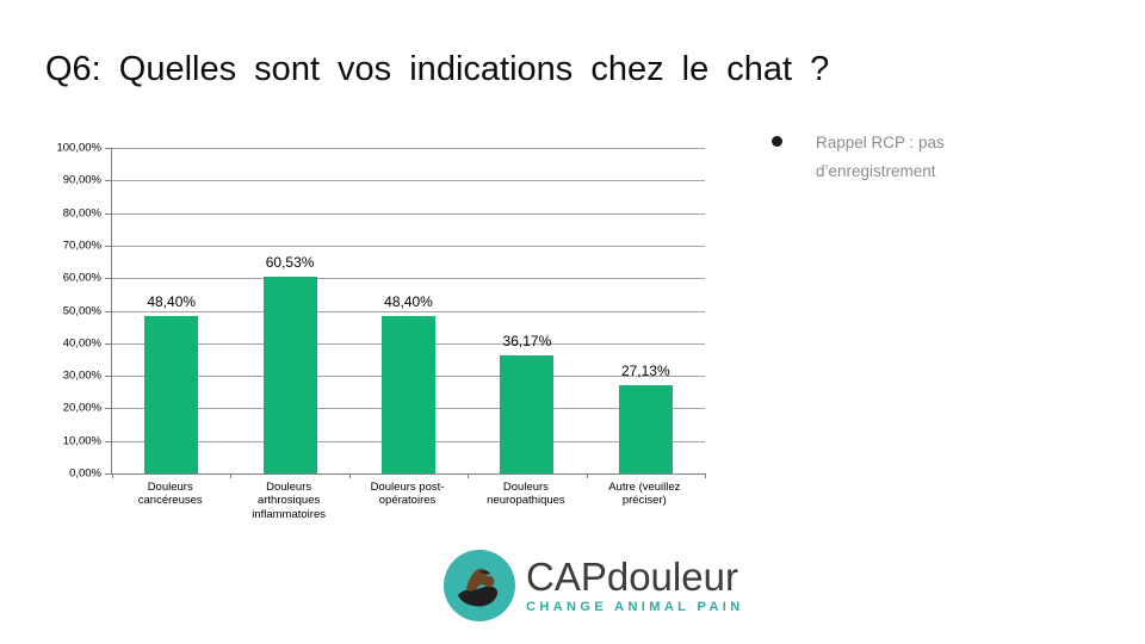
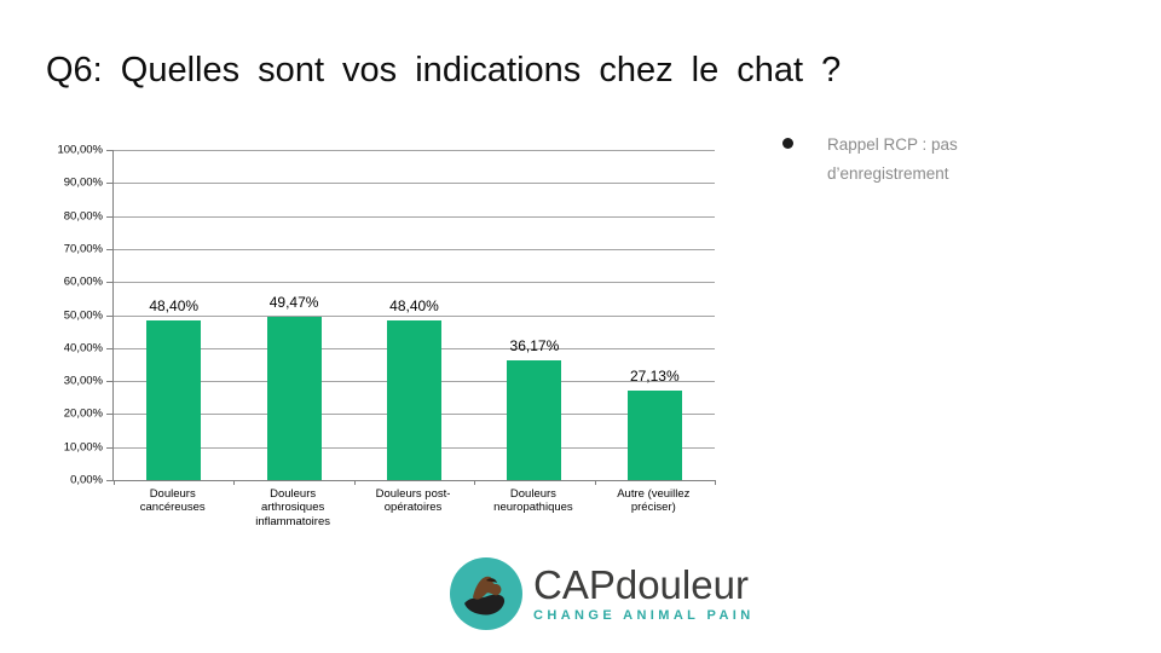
Douleurs arthrosiques inflammatoires: 60,53% -> 49,47%
